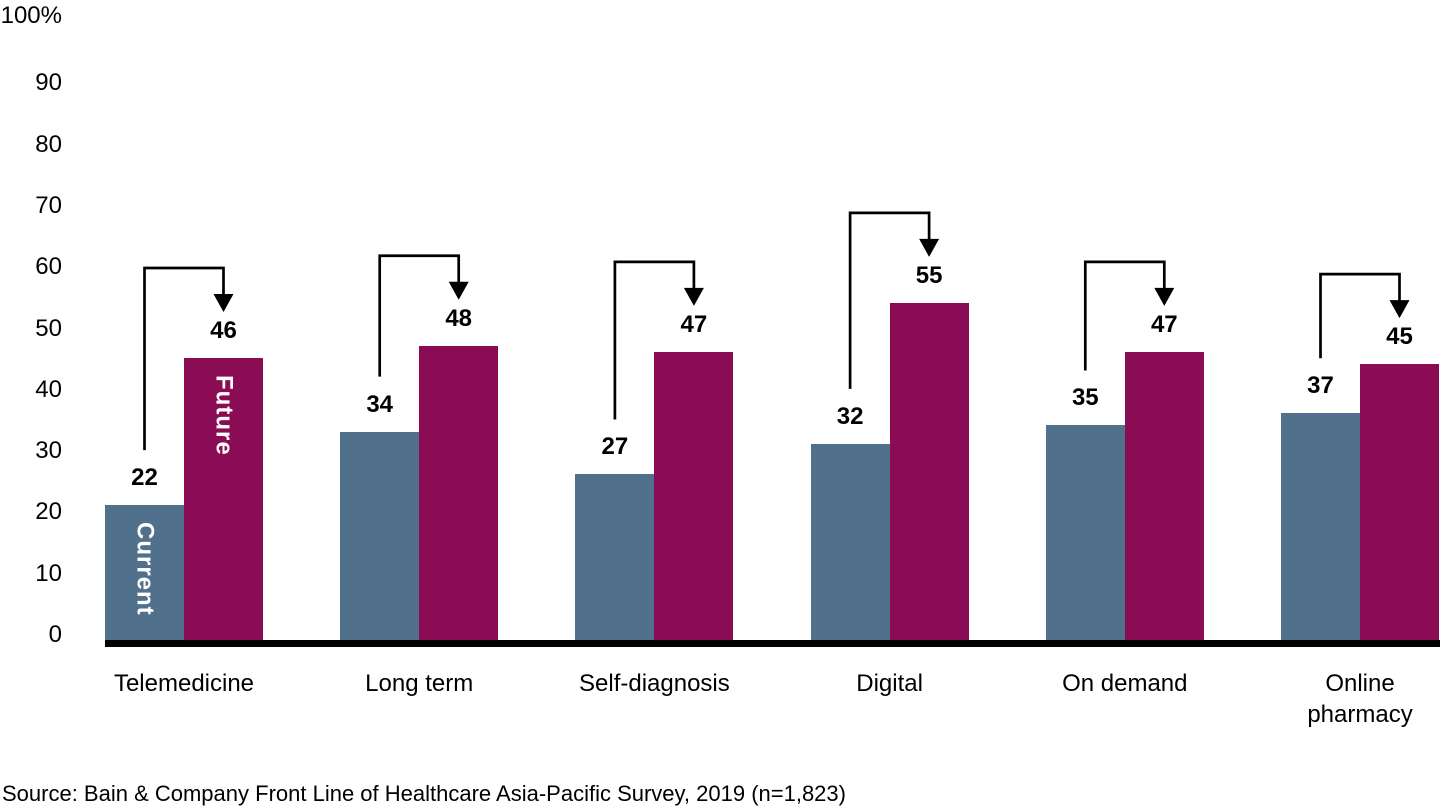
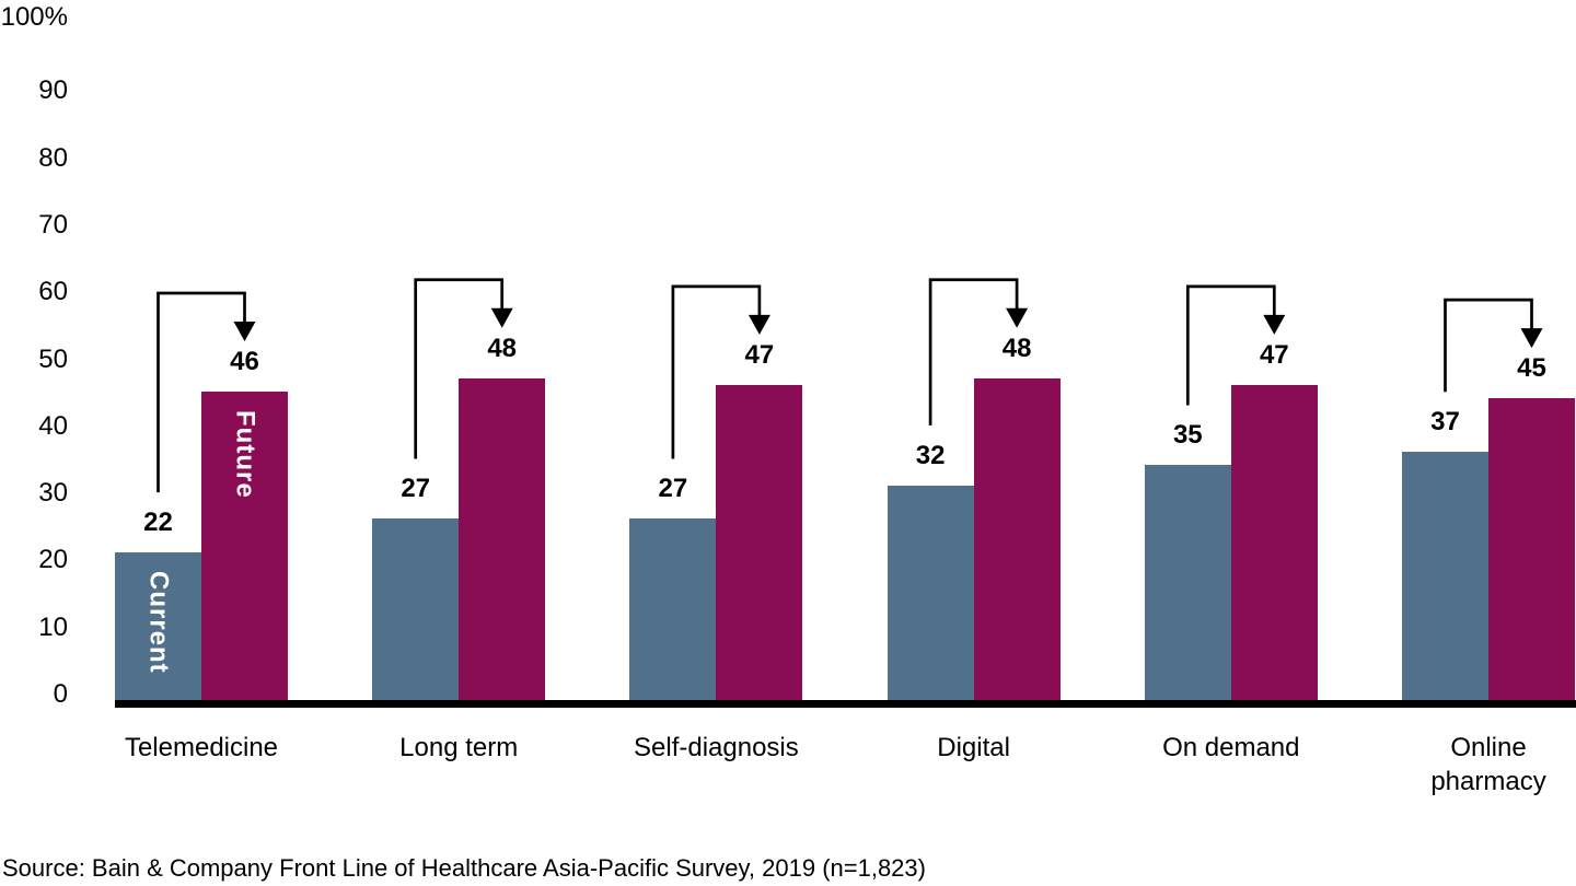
Current/Long term: 34 -> 27
Future/Digital: 55 -> 48
